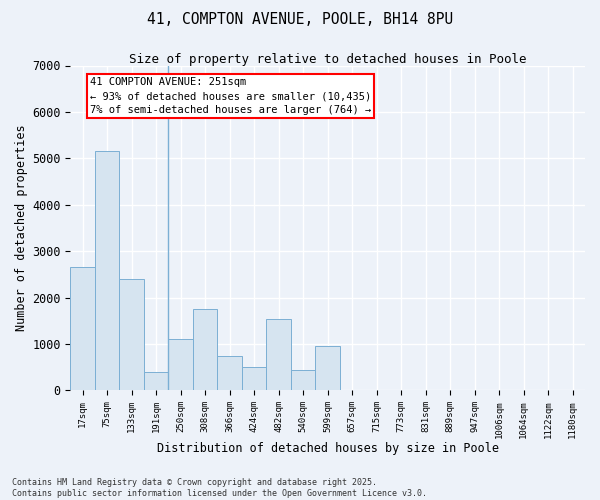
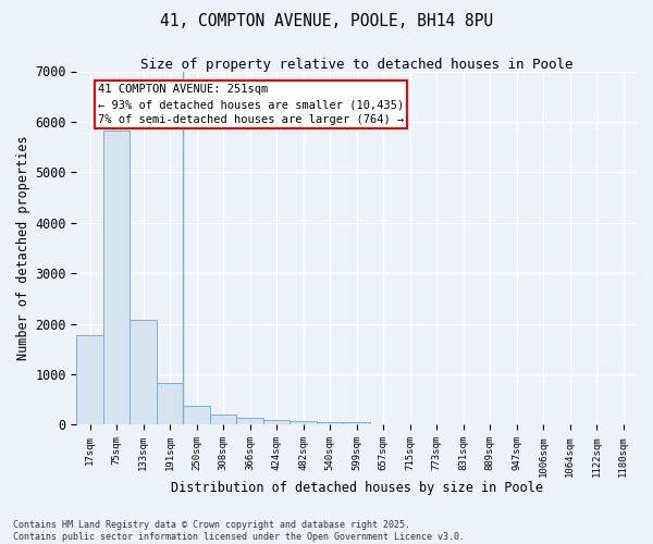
17sqm: 2650 -> 1780
75sqm: 5150 -> 5820
133sqm: 2400 -> 2080
191sqm: 400 -> 820
250sqm: 1100 -> 370
308sqm: 1750 -> 220
366sqm: 750 -> 130
424sqm: 500 -> 90
482sqm: 1550 -> 80
540sqm: 450 -> 60
599sqm: 950 -> 60
